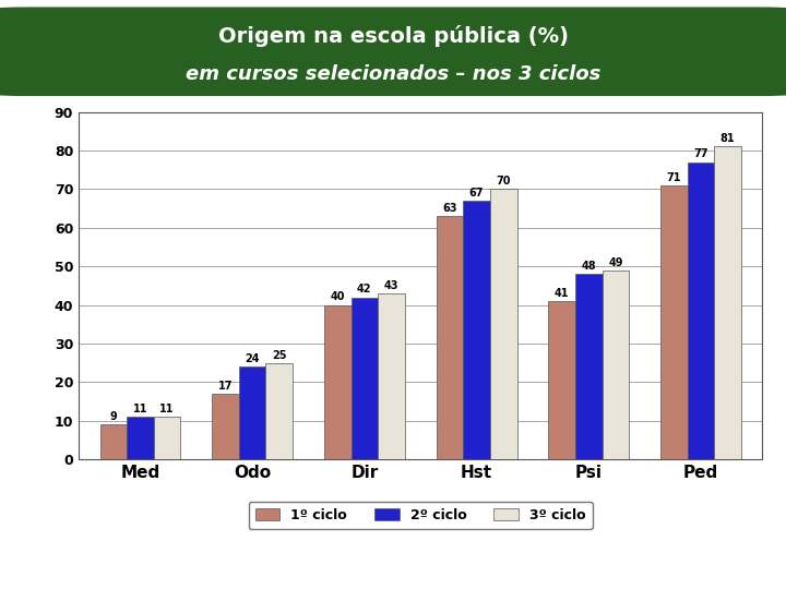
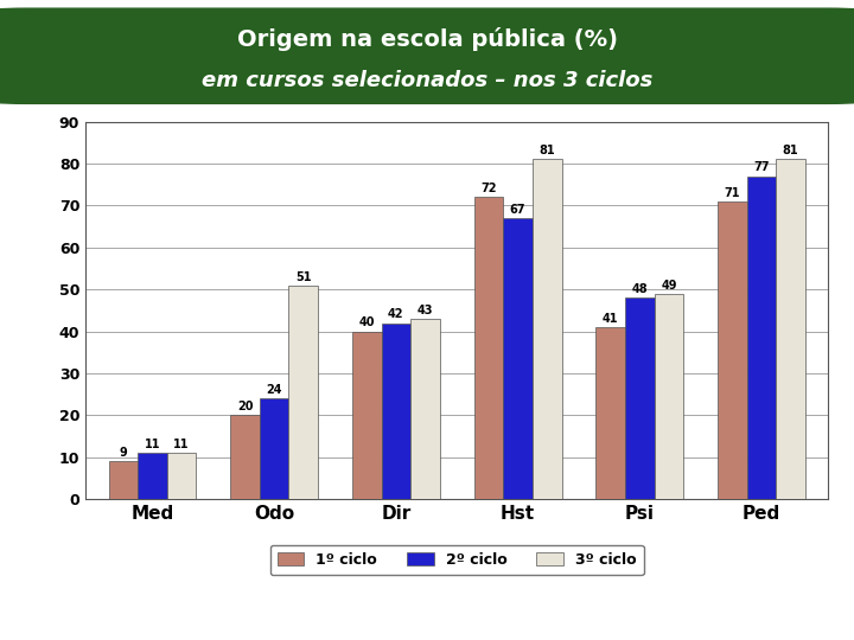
1º ciclo/Odo: 17 -> 20
3º ciclo/Odo: 25 -> 51
1º ciclo/Hst: 63 -> 72
3º ciclo/Hst: 70 -> 81
